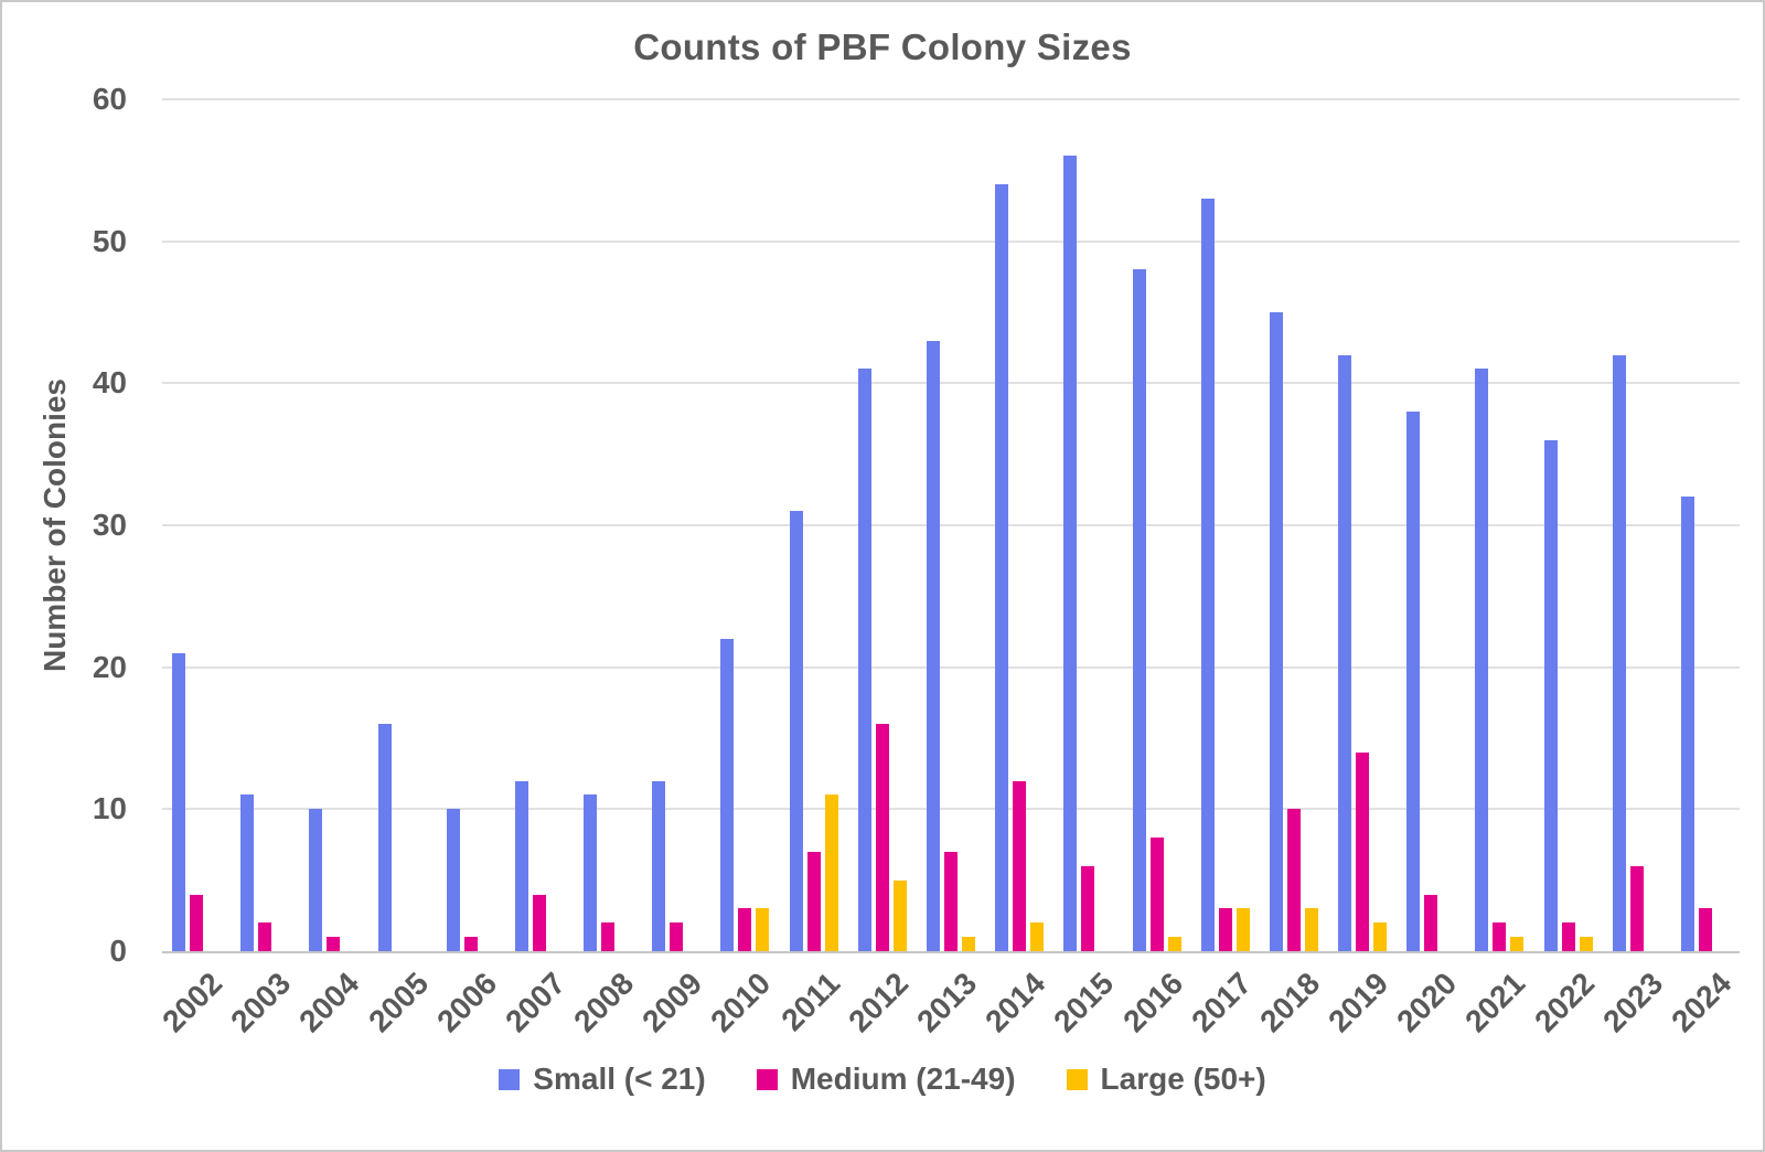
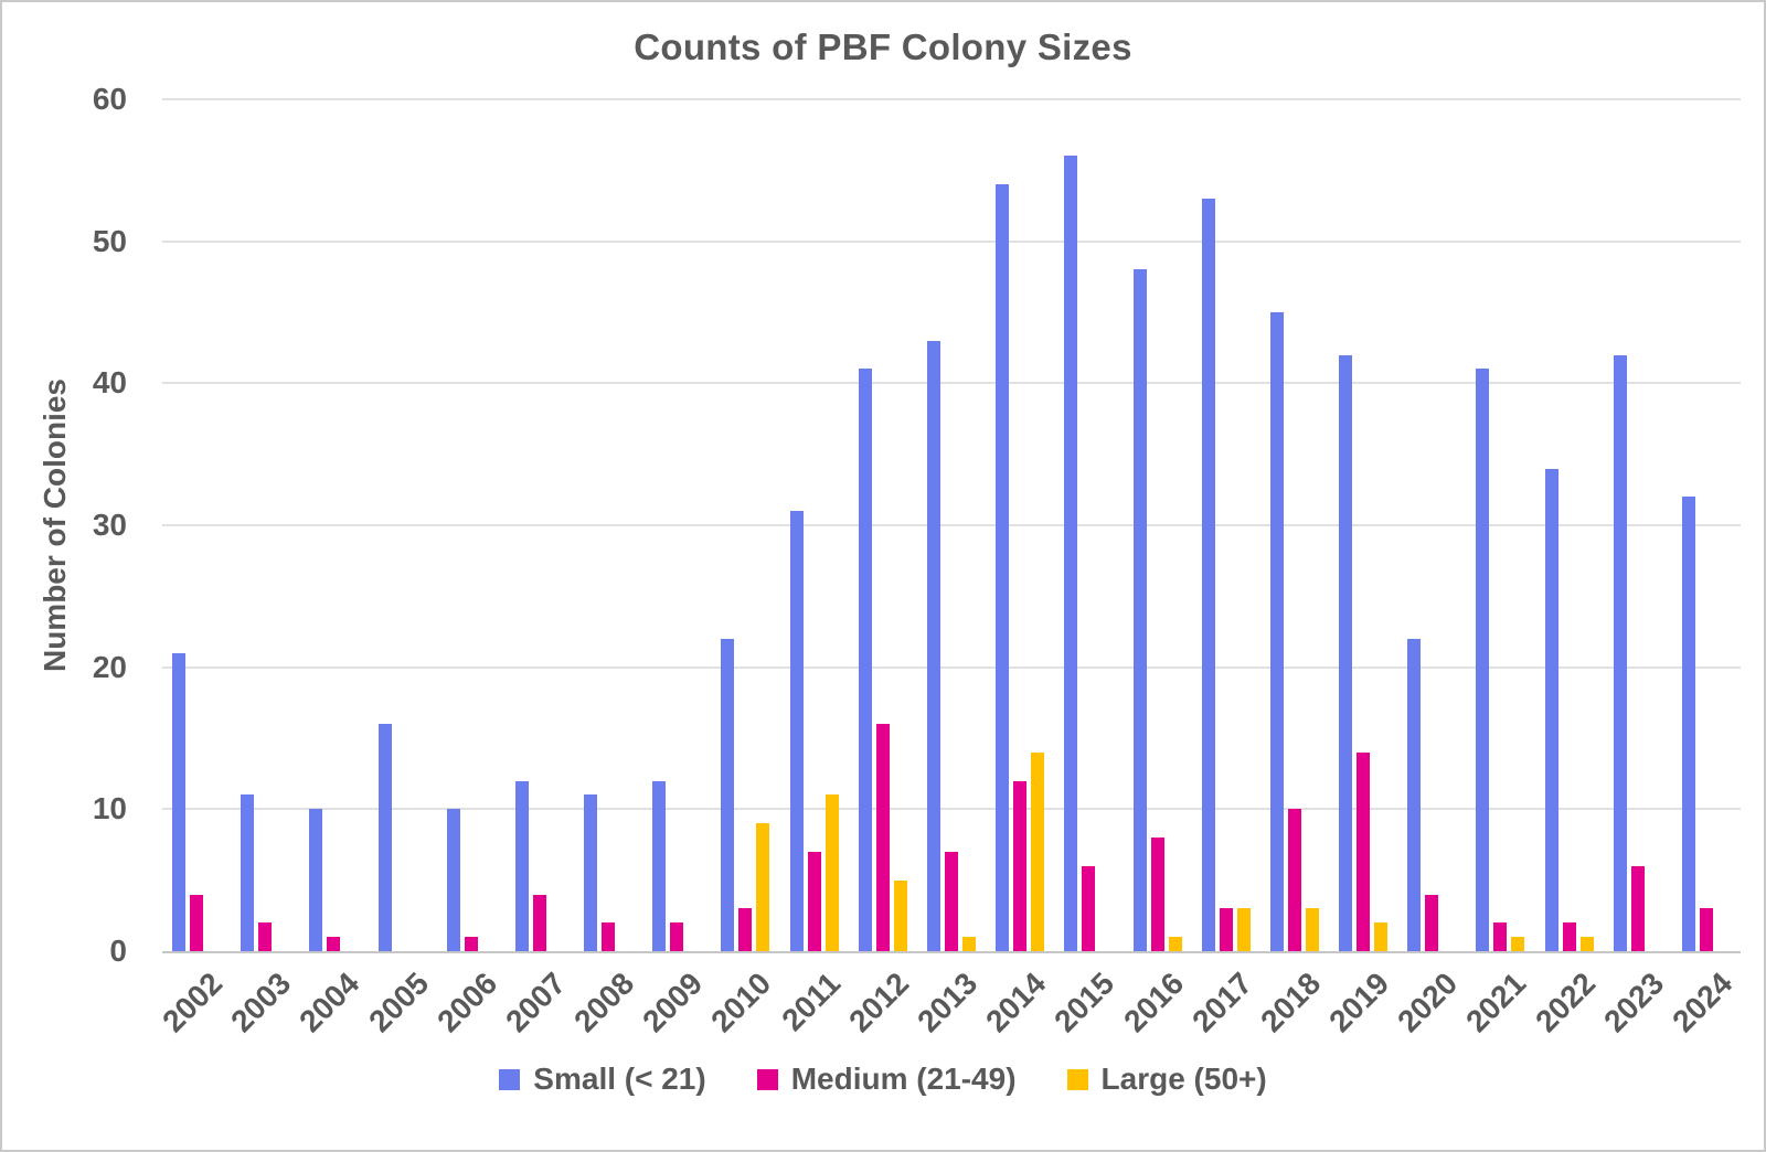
Large (50+)/2010: 3 -> 9
Large (50+)/2014: 2 -> 14
Small (< 21)/2020: 38 -> 22
Small (< 21)/2022: 36 -> 34
